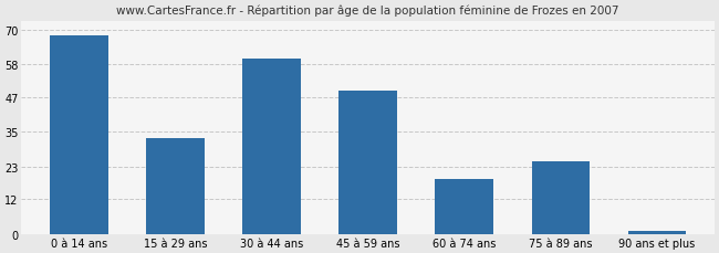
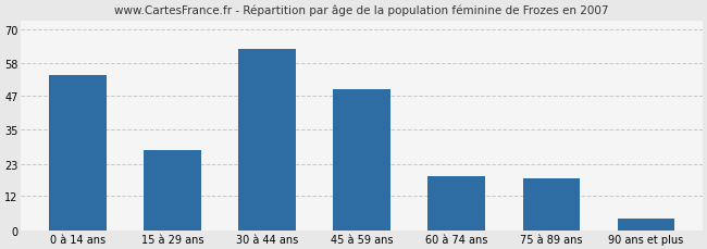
0 à 14 ans: 68 -> 54
15 à 29 ans: 33 -> 28
30 à 44 ans: 60 -> 63
75 à 89 ans: 25 -> 18
90 ans et plus: 1 -> 4
